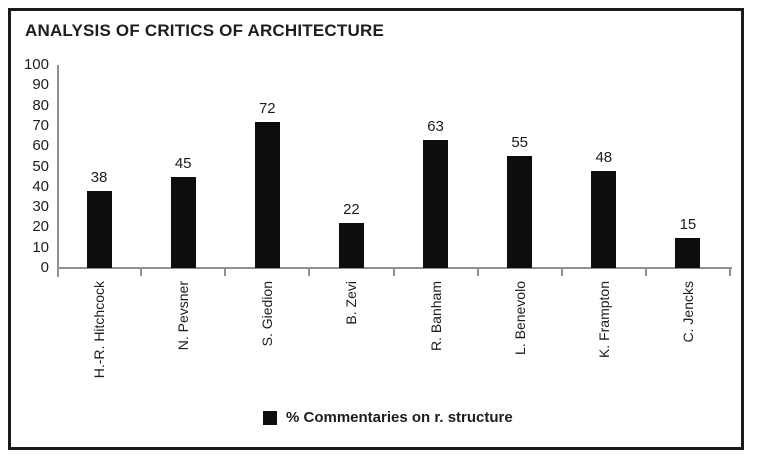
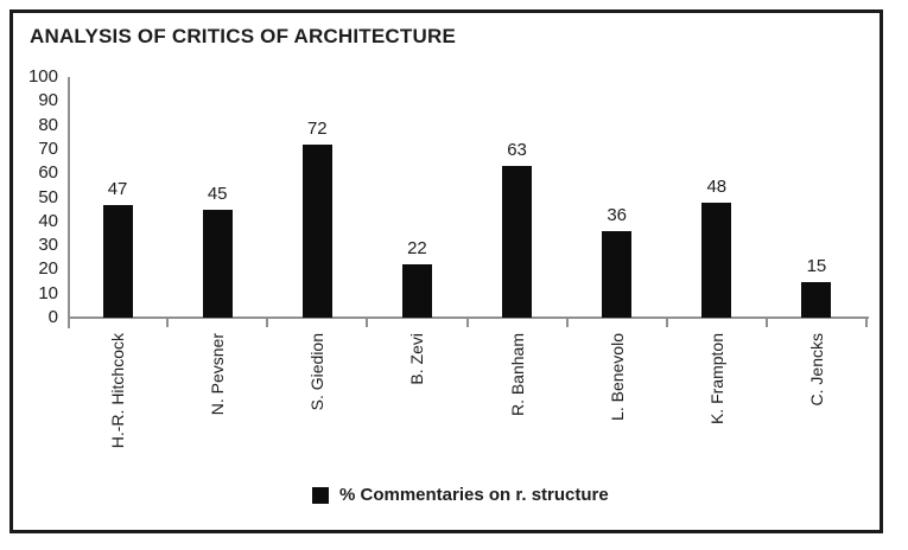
H.-R. Hitchcock: 38 -> 47
L. Benevolo: 55 -> 36
